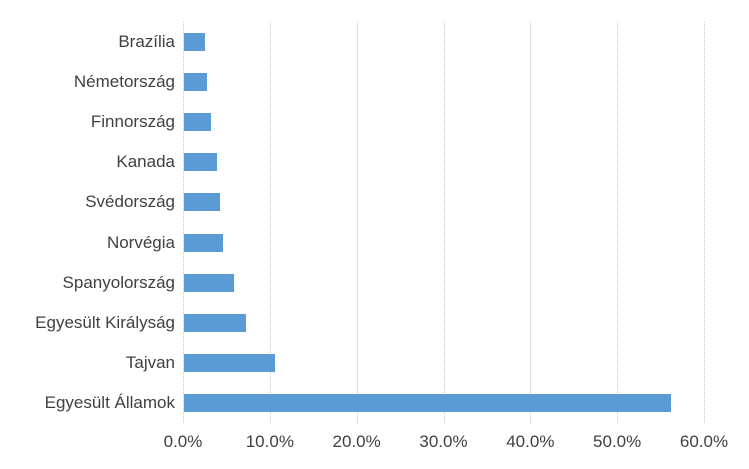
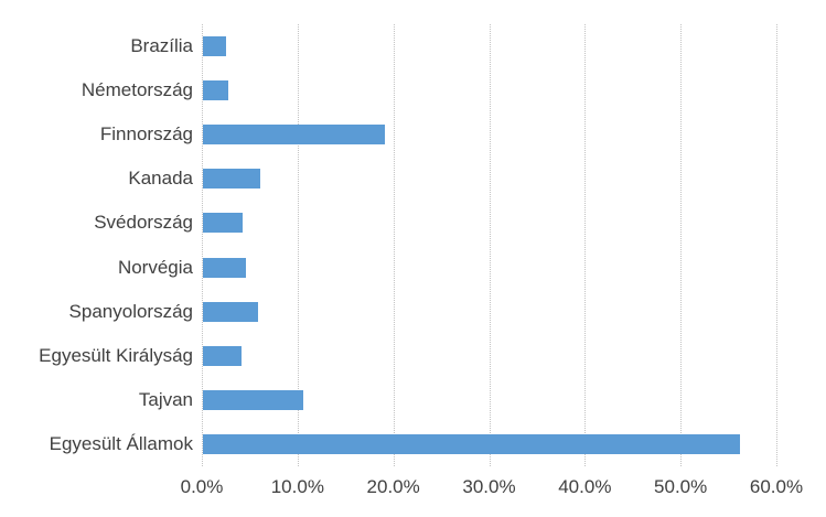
Finnország: 3% -> 19%
Kanada: 4% -> 6%
Egyesült Királyság: 7% -> 4%
